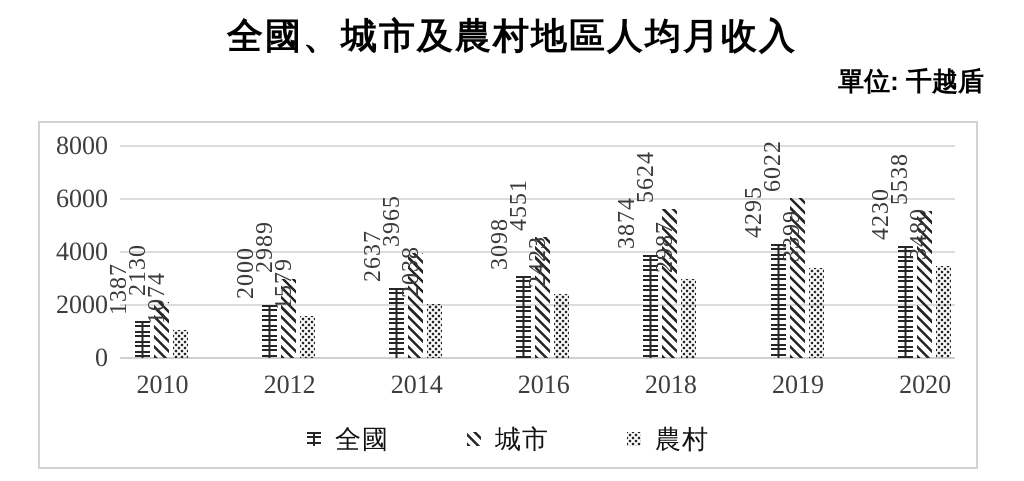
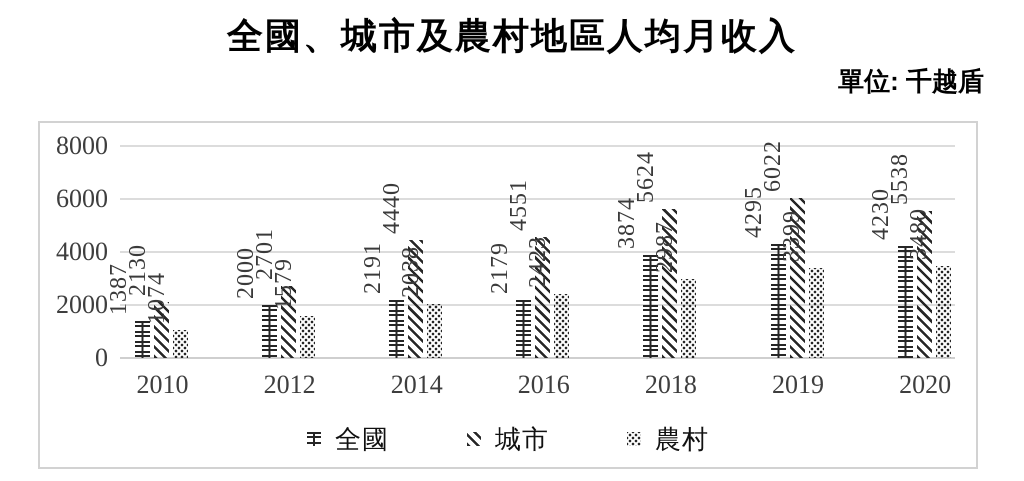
城市/2012: 2989 -> 2701
全國/2014: 2637 -> 2191
城市/2014: 3965 -> 4440
全國/2016: 3098 -> 2179
